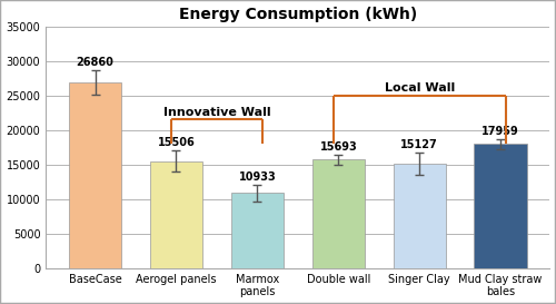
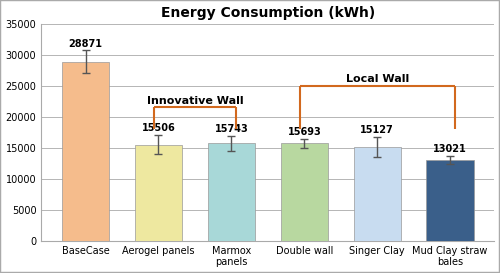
BaseCase: 26860 -> 28871
Marmox panels: 10933 -> 15743
Mud Clay straw bales: 17959 -> 13021
